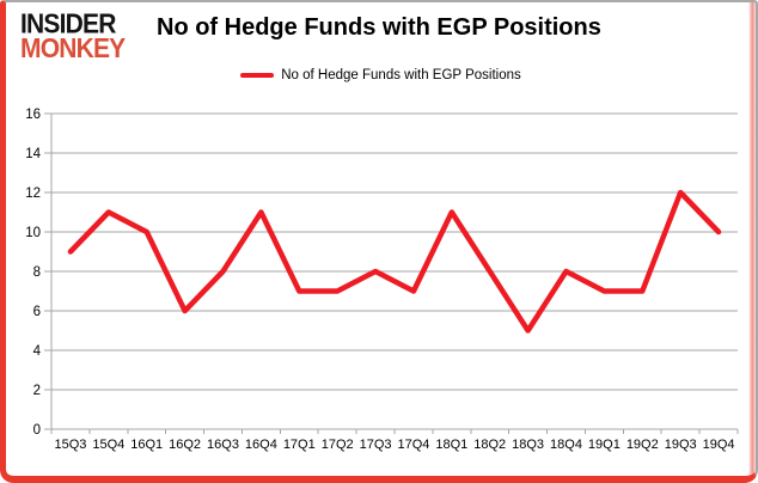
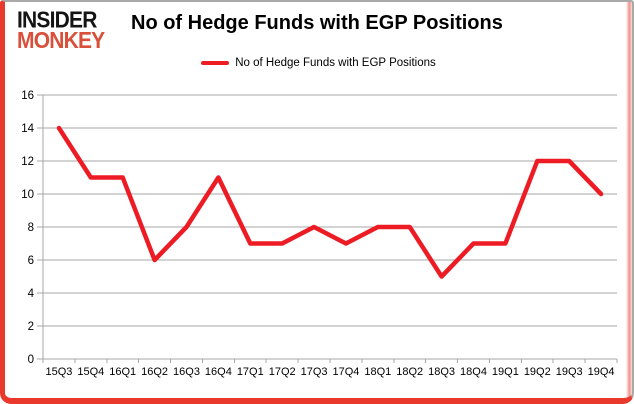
15Q3: 9 -> 14
16Q1: 10 -> 11
18Q1: 11 -> 8
18Q4: 8 -> 7
19Q2: 7 -> 12
